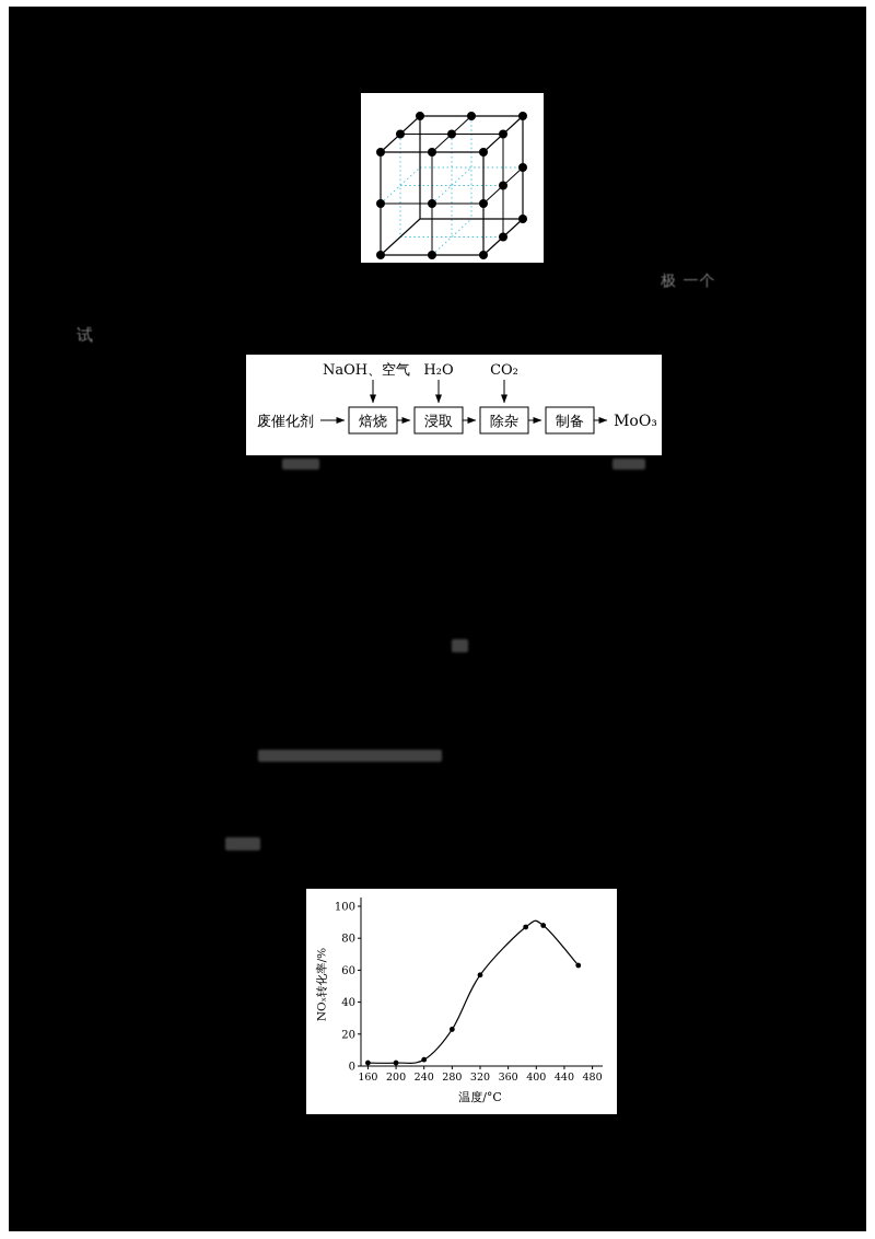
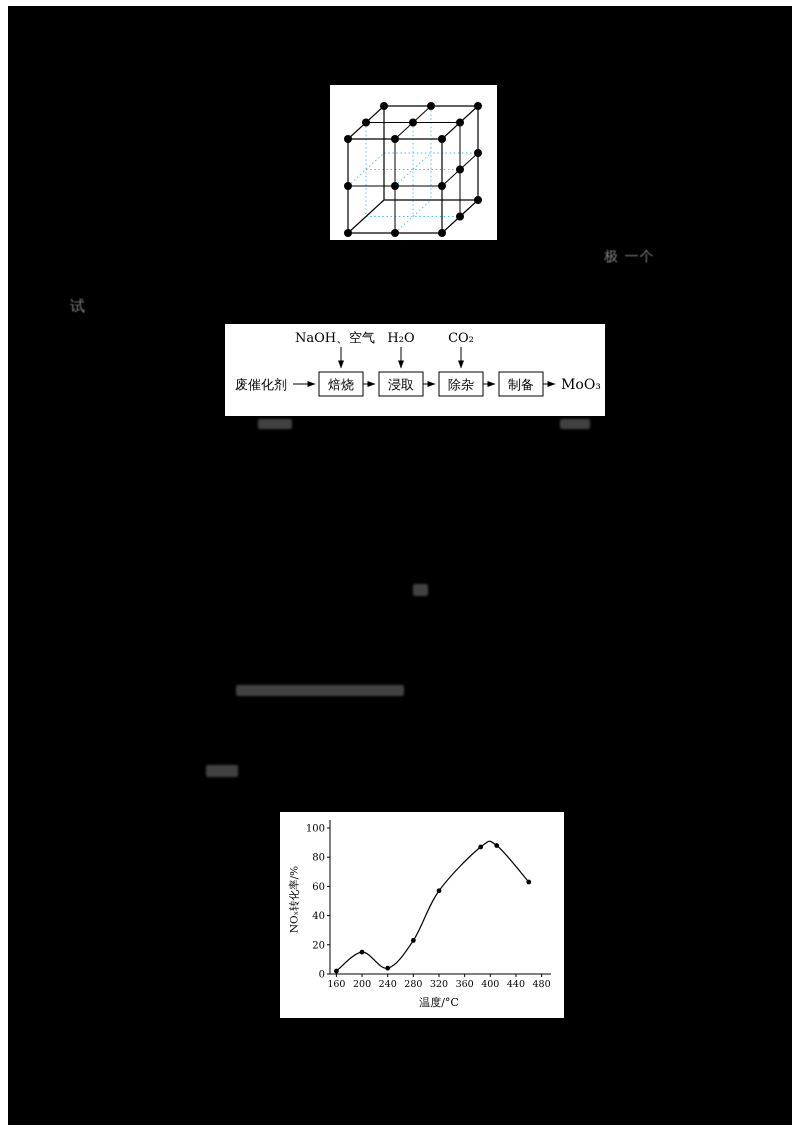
200: 2 -> 15
